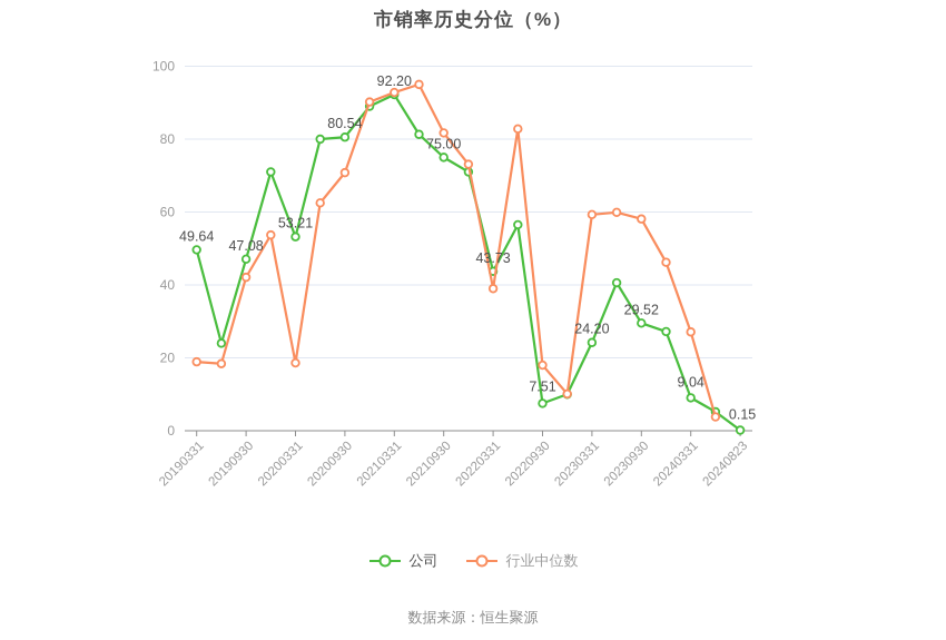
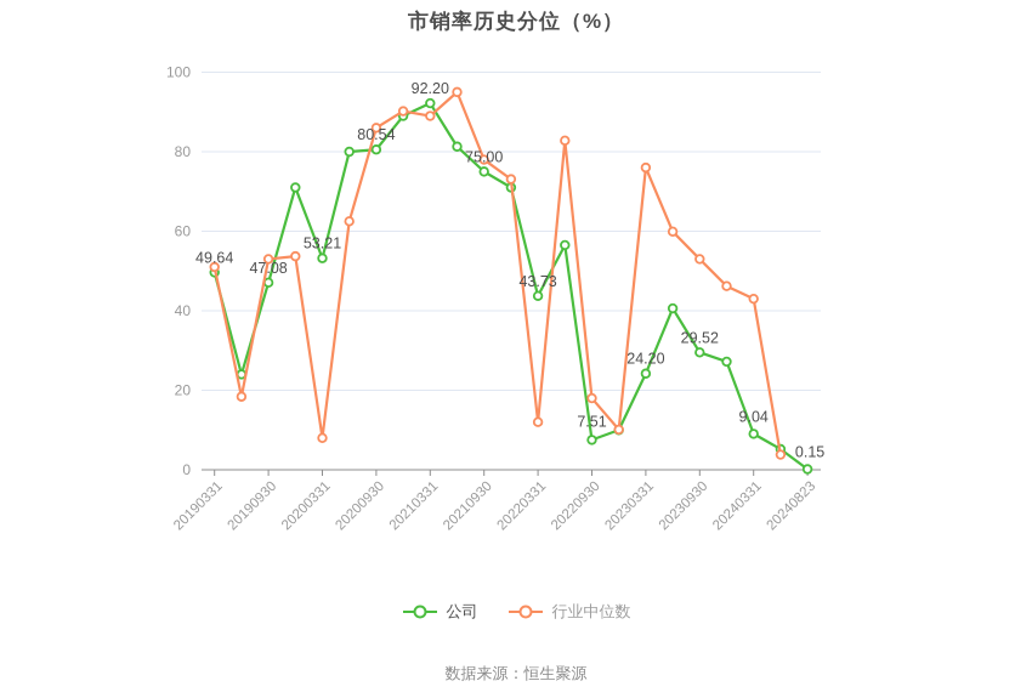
行业中位数/20190331: 19 -> 51
行业中位数/20190930: 42 -> 53
行业中位数/20200331: 19 -> 8
行业中位数/20200930: 71 -> 86
行业中位数/20210331: 93 -> 89
行业中位数/20210930: 82 -> 78
行业中位数/20220331: 39 -> 12
行业中位数/20230331: 59 -> 76
行业中位数/20230930: 58 -> 53
行业中位数/20240331: 27 -> 43
